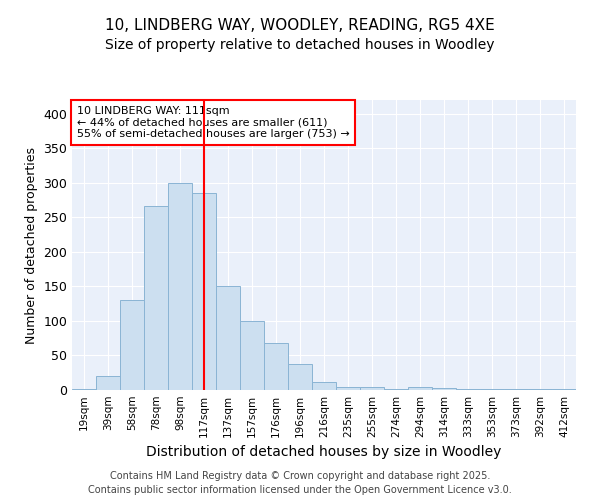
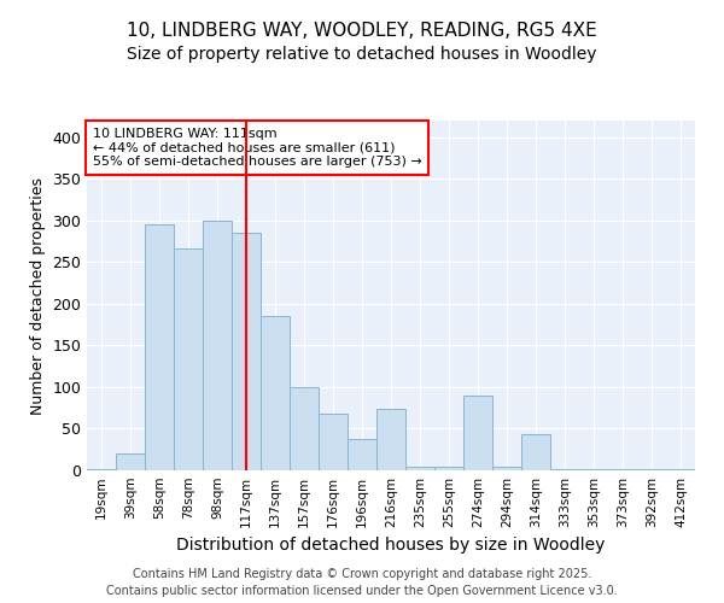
58sqm: 130 -> 296
137sqm: 150 -> 186
216sqm: 11 -> 74
274sqm: 2 -> 90
314sqm: 3 -> 44
